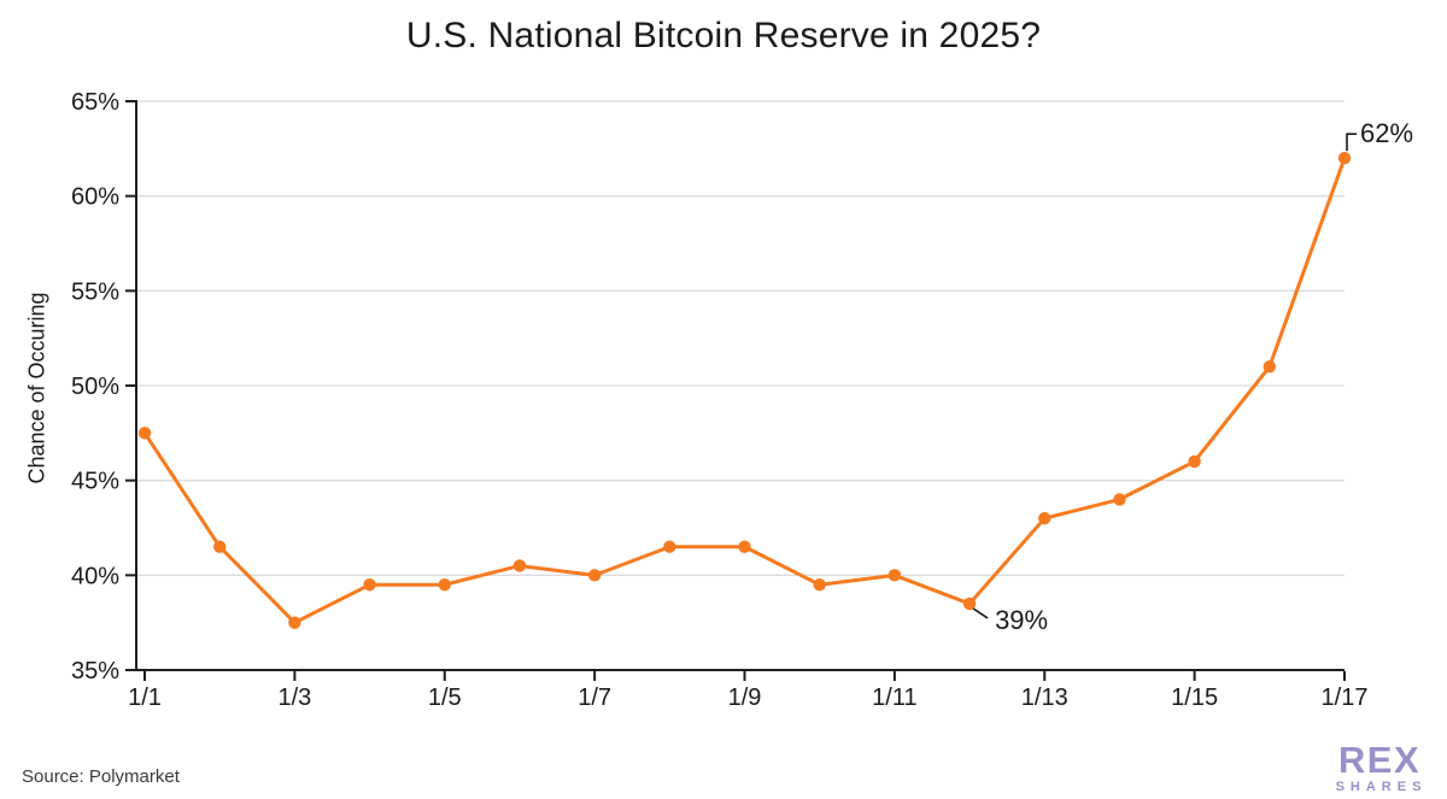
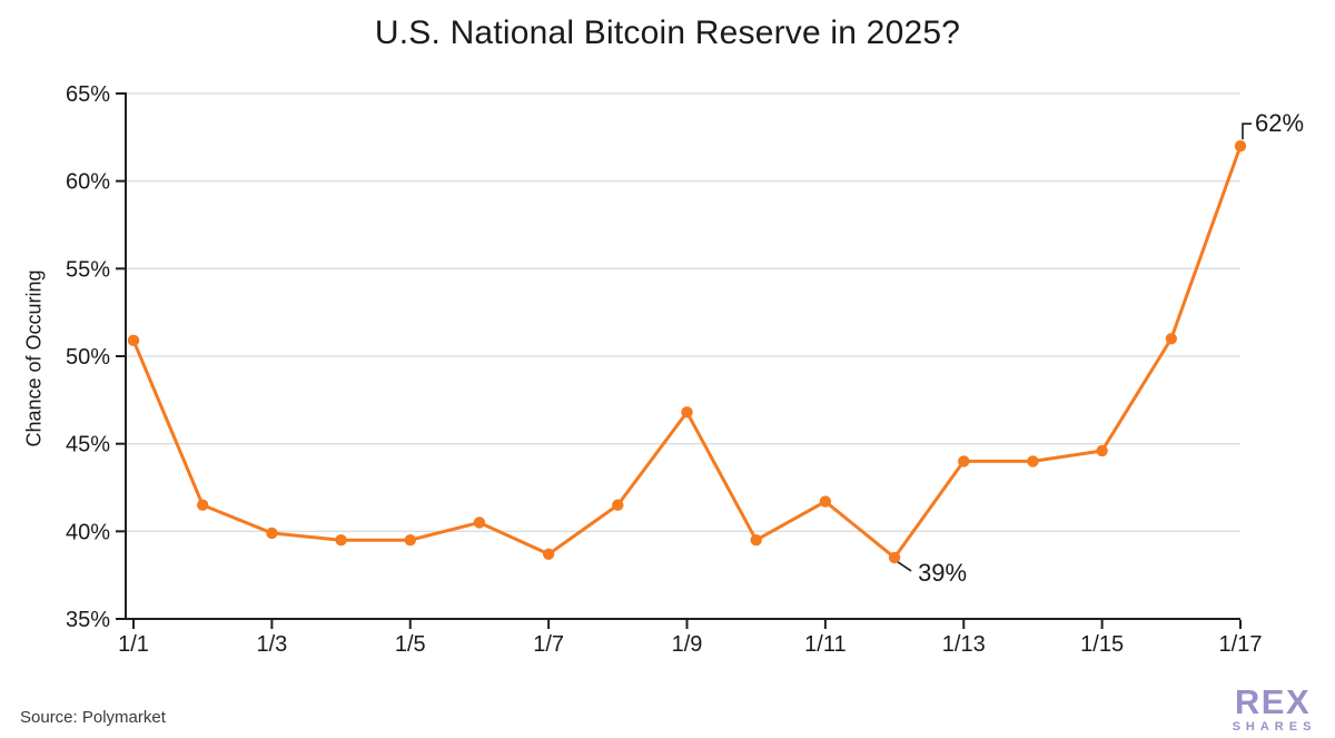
1/1: 47.5% -> 50.9%
1/3: 37.5% -> 39.9%
1/7: 40.0% -> 38.7%
1/9: 41.5% -> 46.8%
1/11: 40.0% -> 41.7%
1/13: 43.0% -> 44.0%
1/15: 46.0% -> 44.6%
